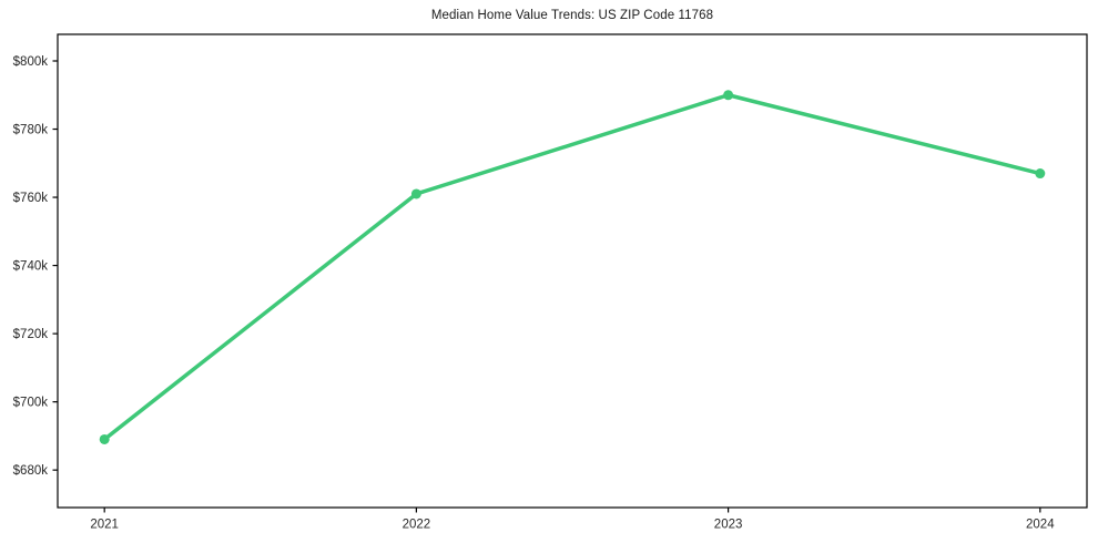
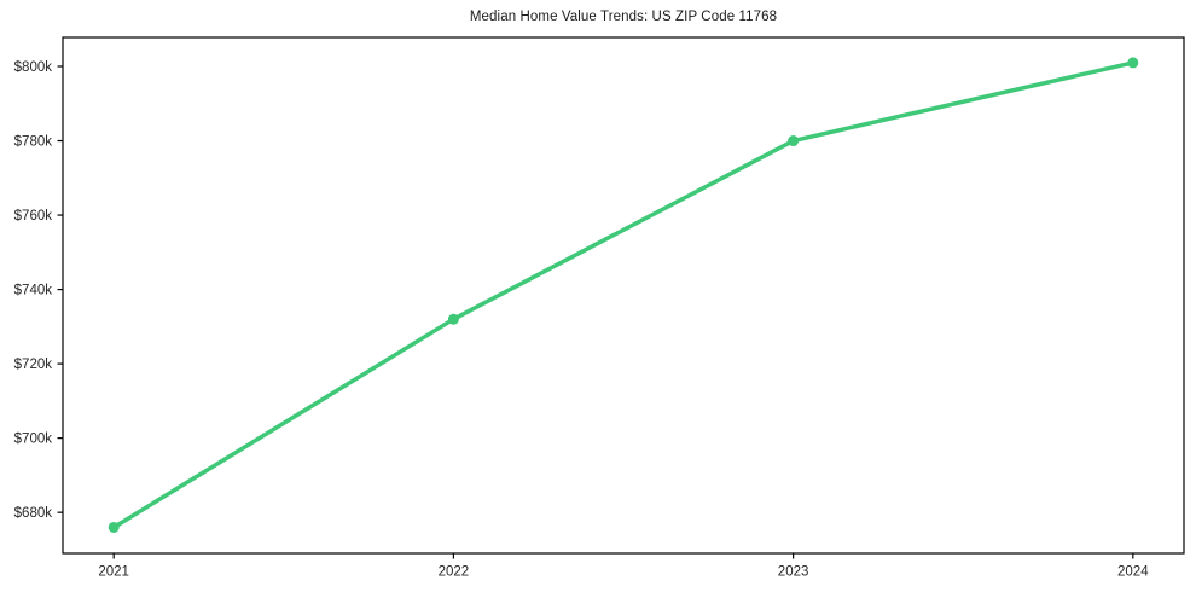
2021: $689k -> $676k
2022: $761k -> $732k
2023: $790k -> $780k
2024: $767k -> $801k
